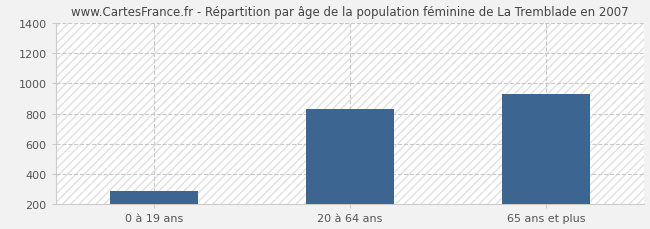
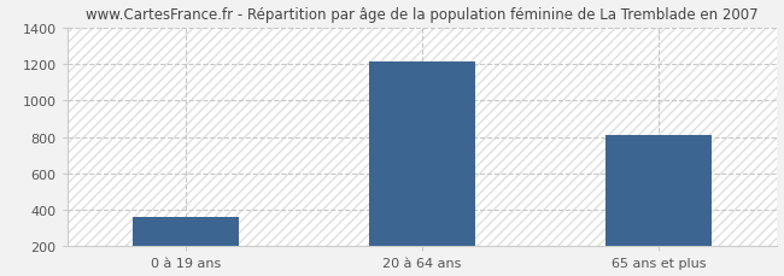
0 à 19 ans: 290 -> 360
20 à 64 ans: 830 -> 1210
65 ans et plus: 930 -> 810
